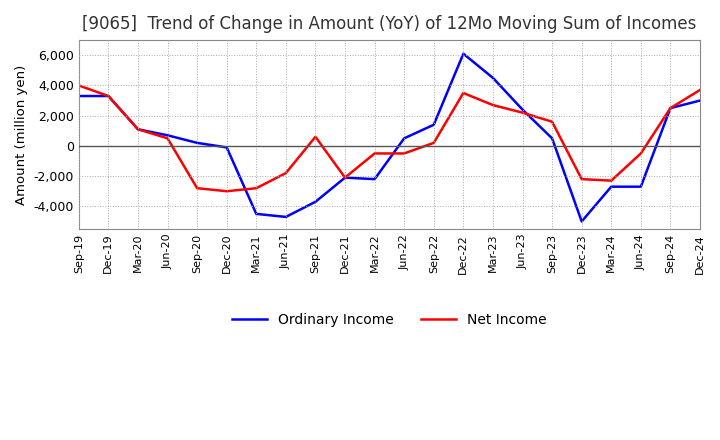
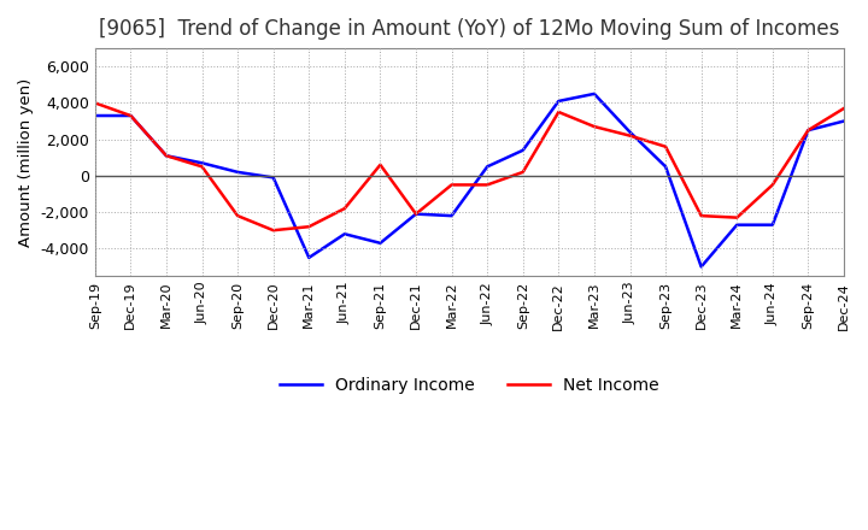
Net Income/Sep-20: -2,800 -> -2,200
Ordinary Income/Jun-21: -4,700 -> -3,200
Ordinary Income/Dec-22: 6,100 -> 4,100
